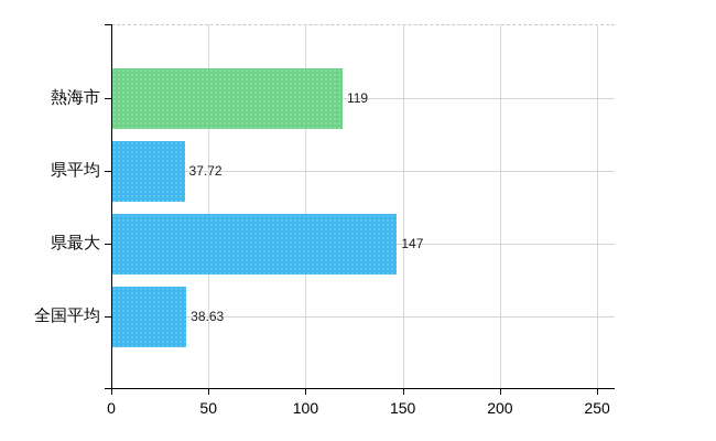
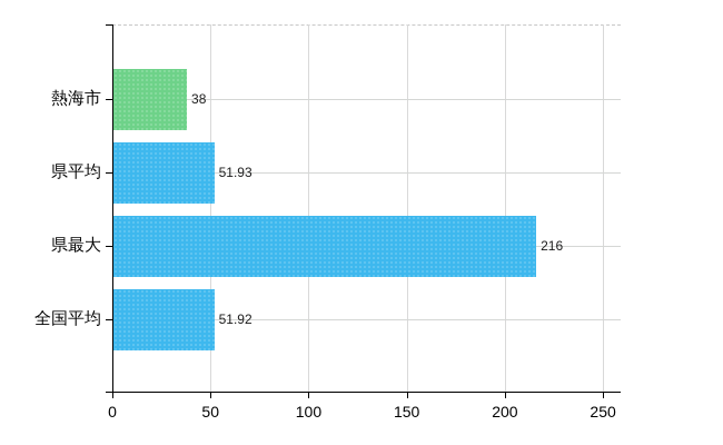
熱海市: 119 -> 38
県平均: 37.72 -> 51.93
県最大: 147 -> 216
全国平均: 38.63 -> 51.92
